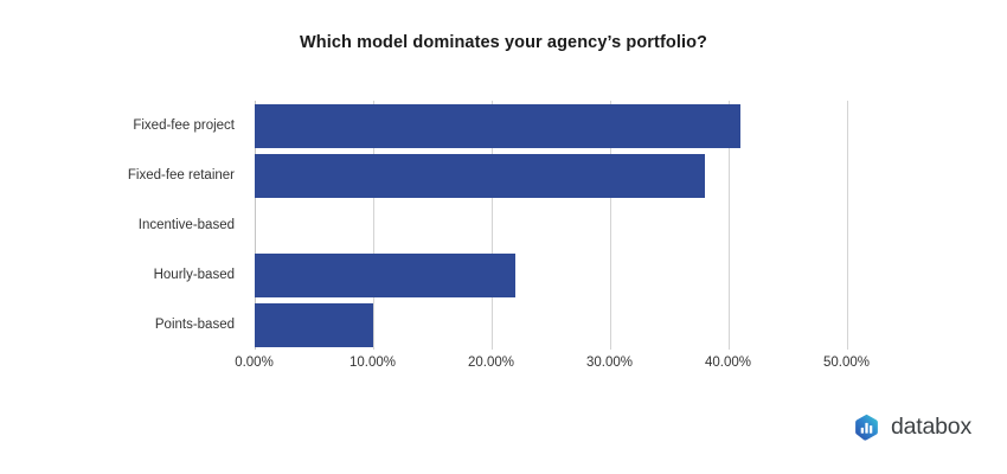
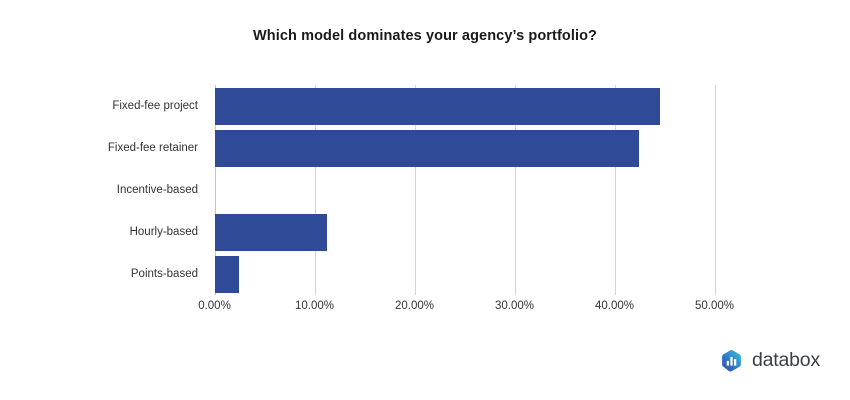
Fixed-fee project: 41% -> 44%
Fixed-fee retainer: 38% -> 42%
Hourly-based: 22% -> 11%
Points-based: 10% -> 2%
